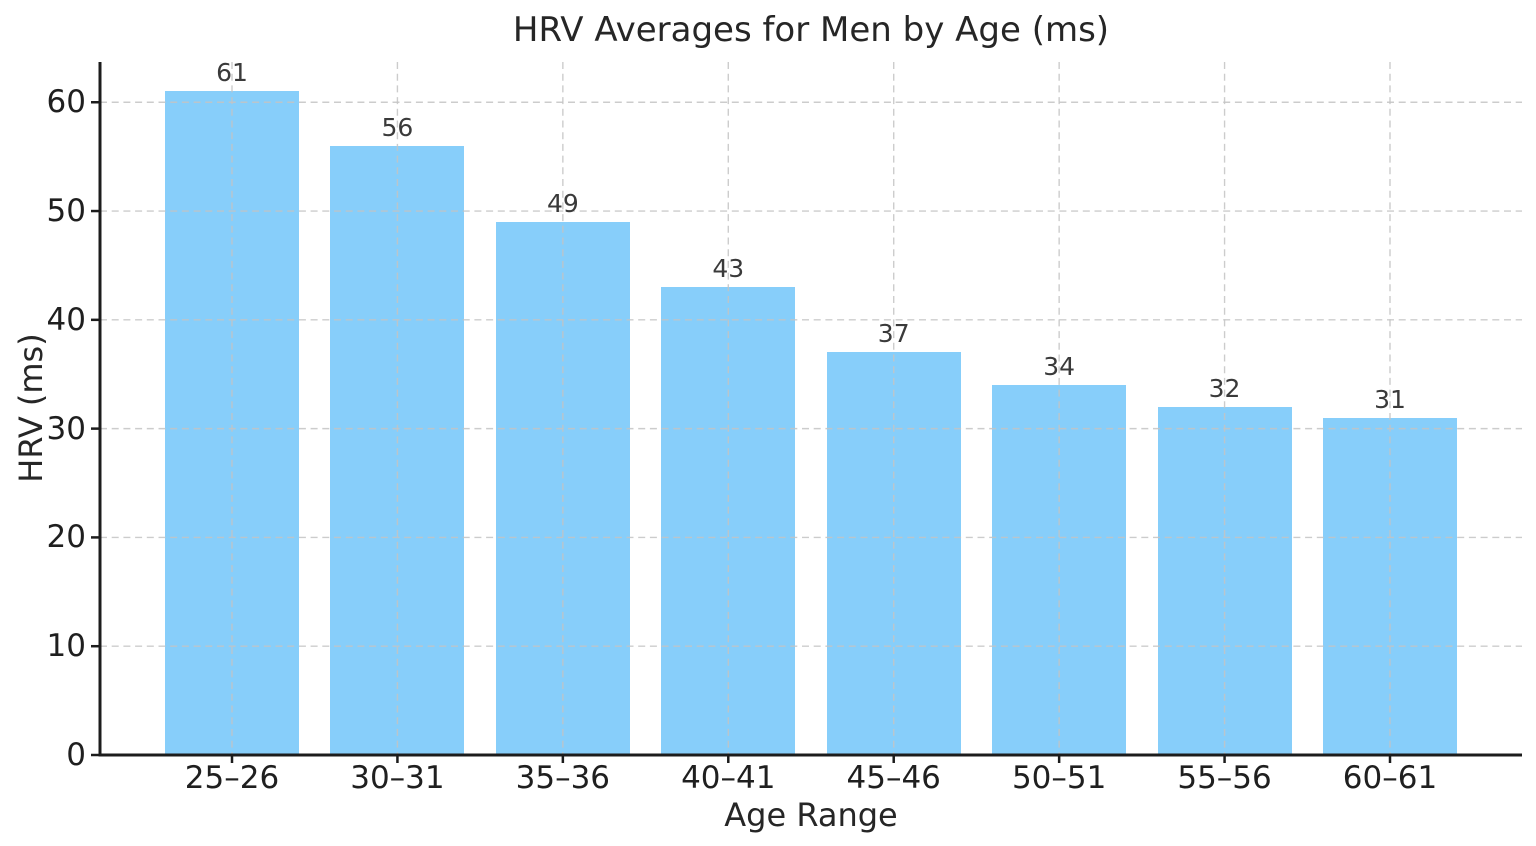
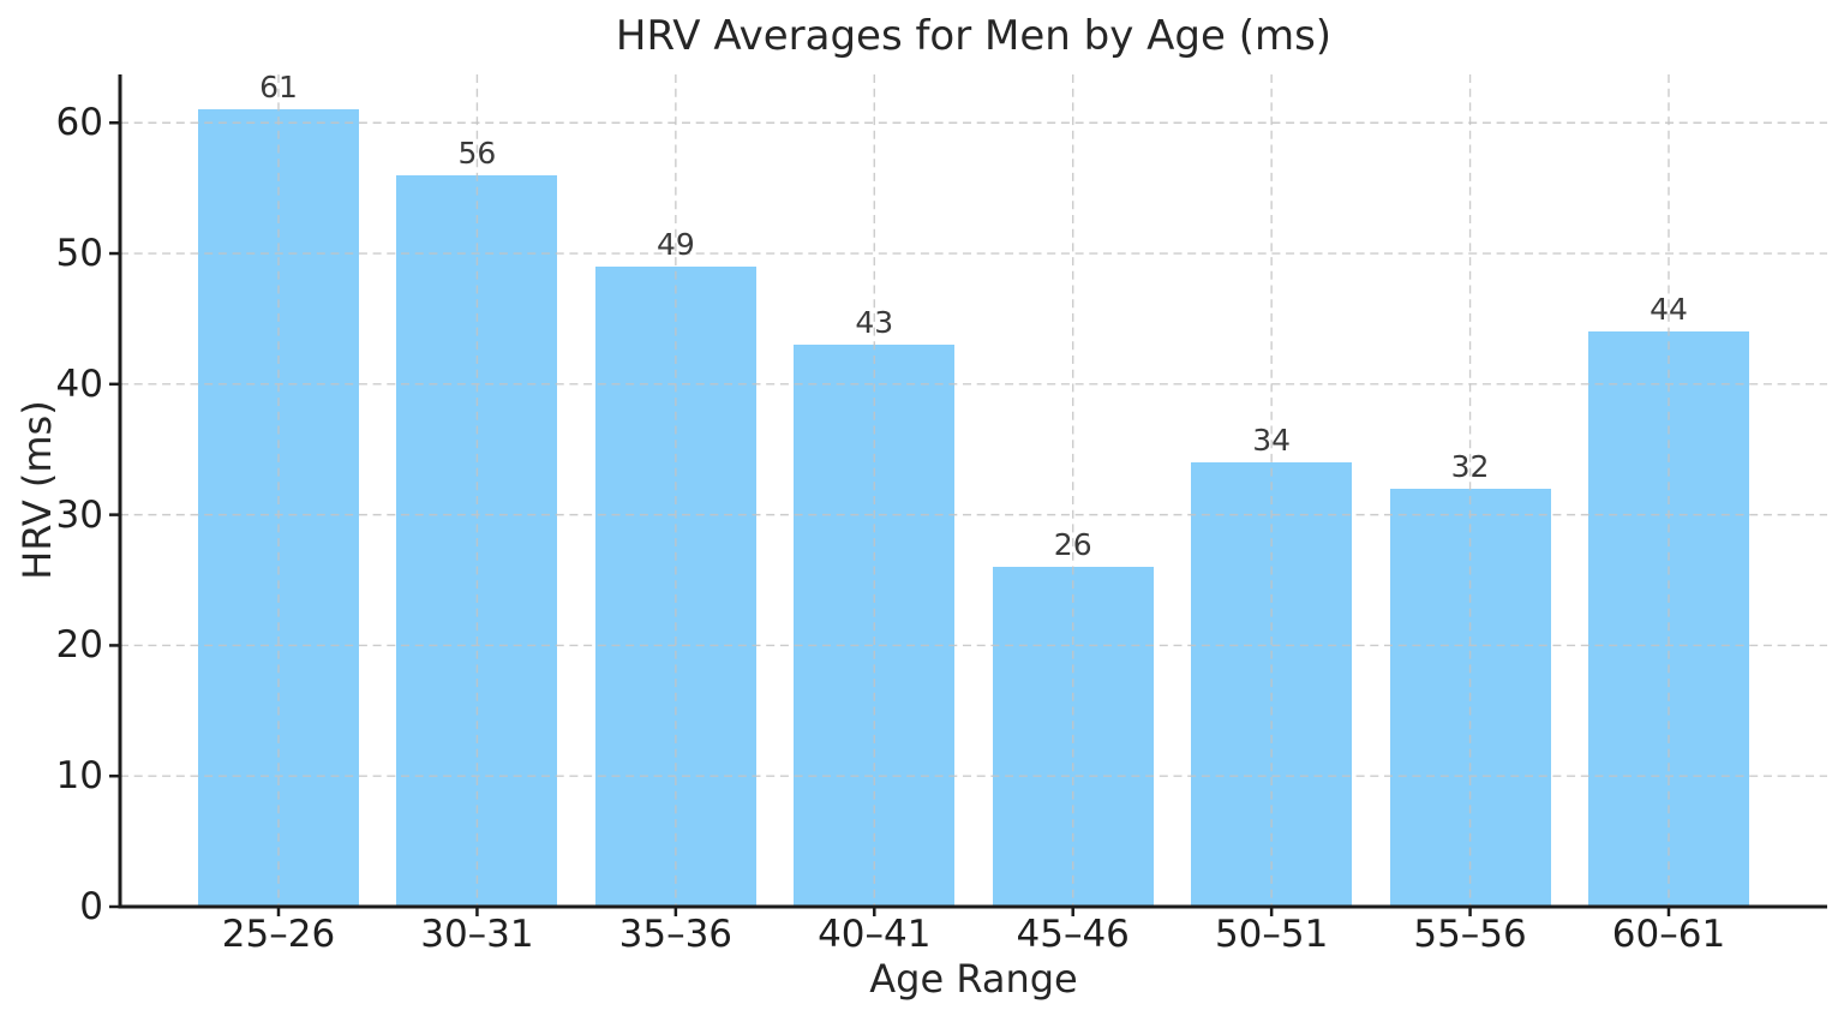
45–46: 37 -> 26
60–61: 31 -> 44
